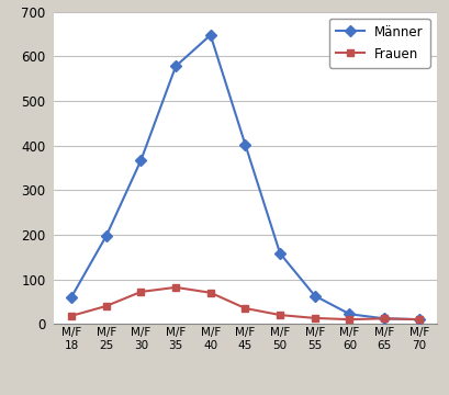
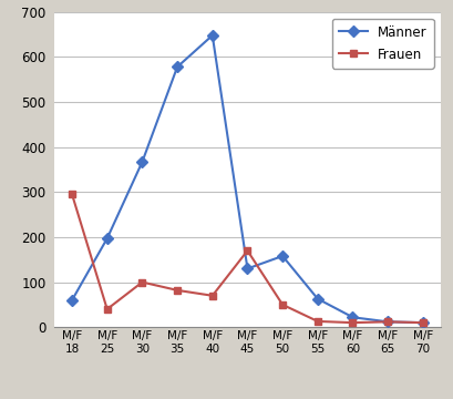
Frauen/M/F 18: 18 -> 295
Frauen/M/F 30: 72 -> 100
Männer/M/F 45: 402 -> 130
Frauen/M/F 45: 35 -> 170
Frauen/M/F 50: 20 -> 50
